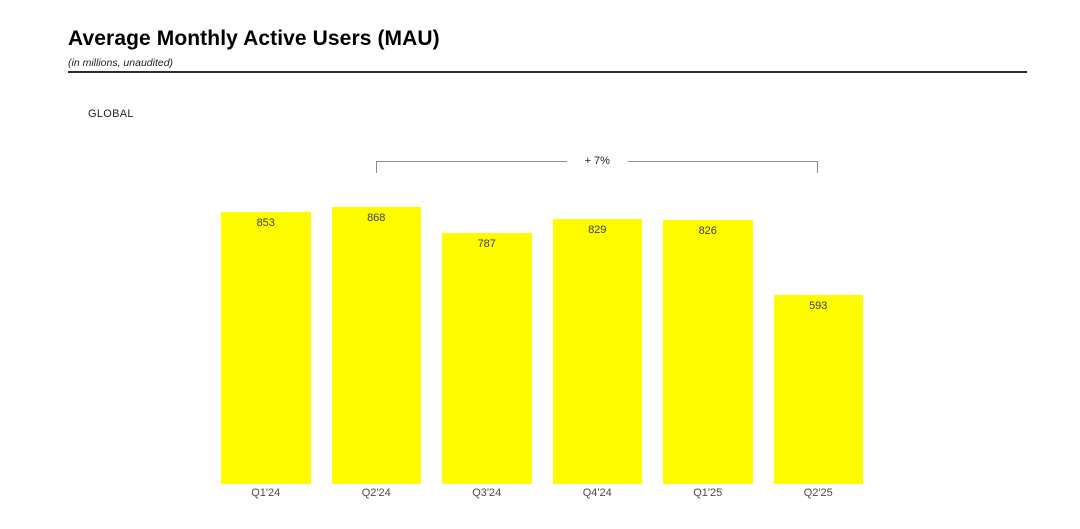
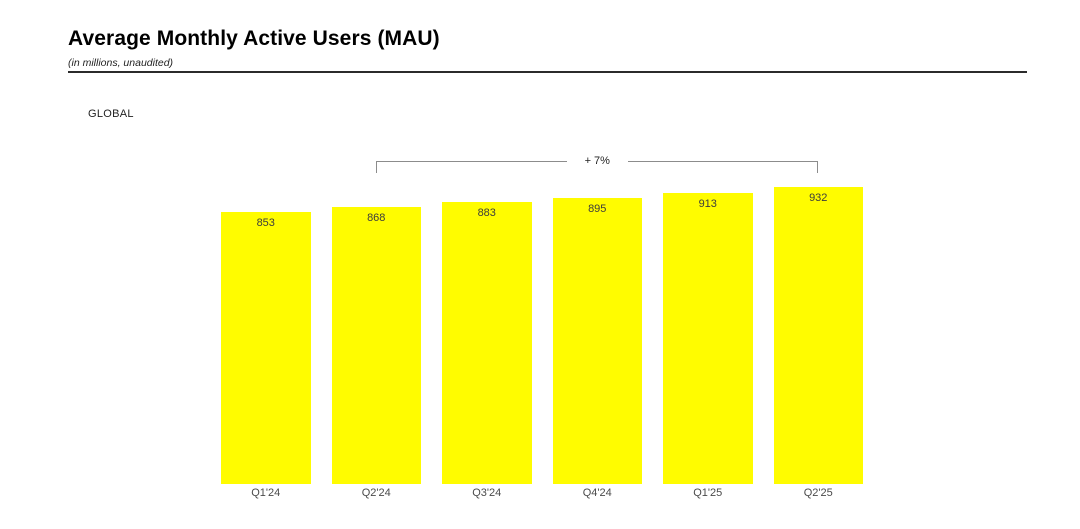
Q3'24: 787 -> 883
Q4'24: 829 -> 895
Q1'25: 826 -> 913
Q2'25: 593 -> 932
